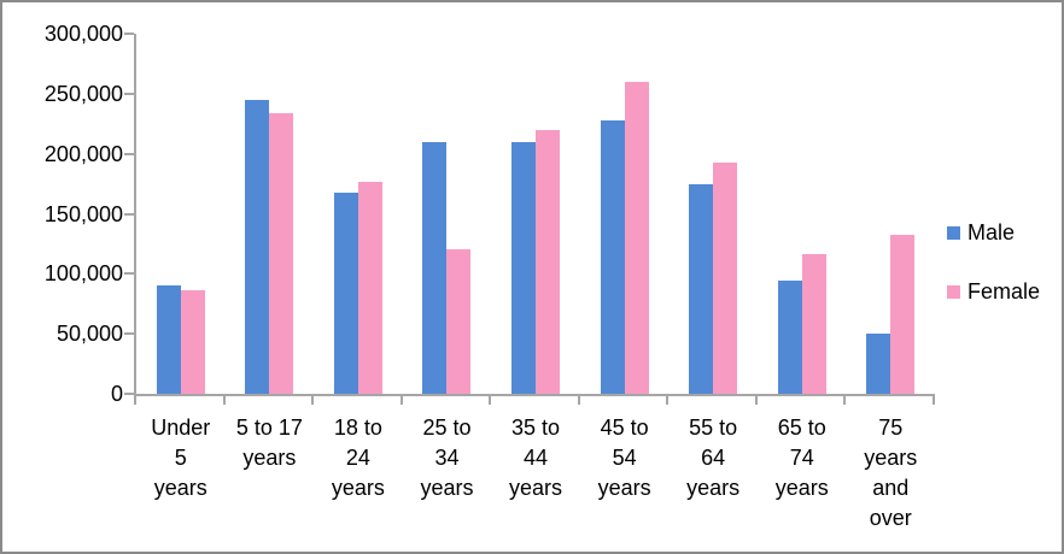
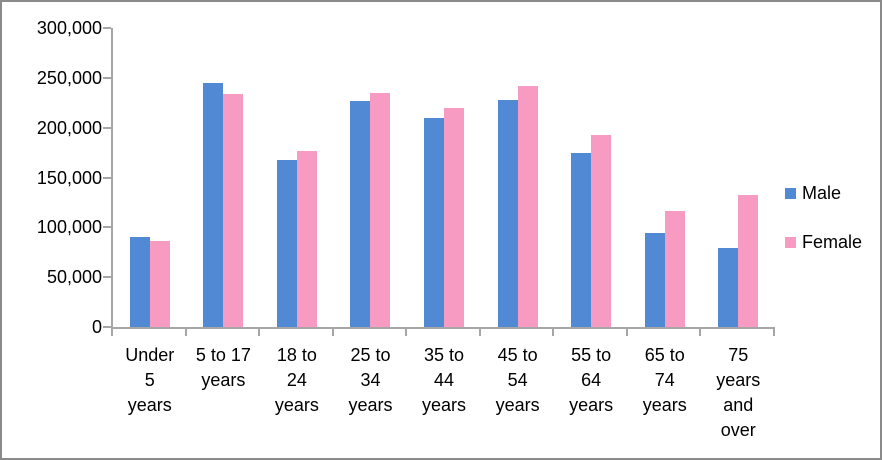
Male/25 to 34 years: 210000 -> 230000
Female/25 to 34 years: 120000 -> 240000
Female/45 to 54 years: 260000 -> 240000
Male/75 years and over: 50000 -> 80000
